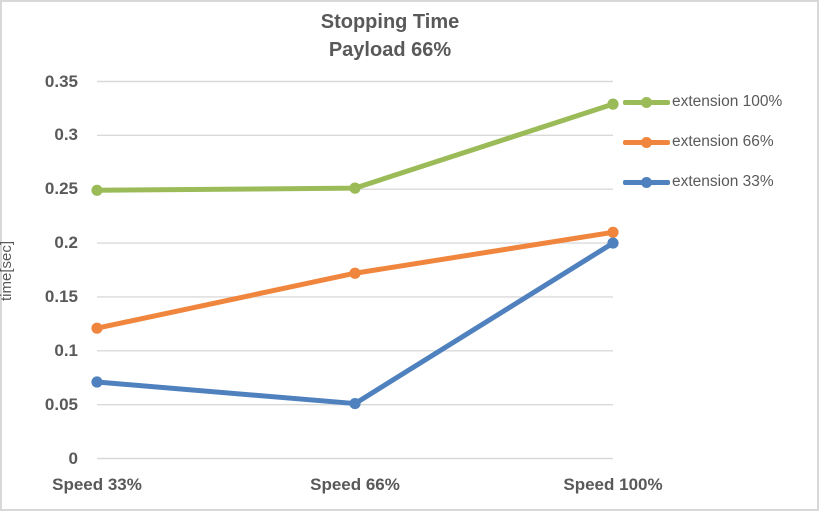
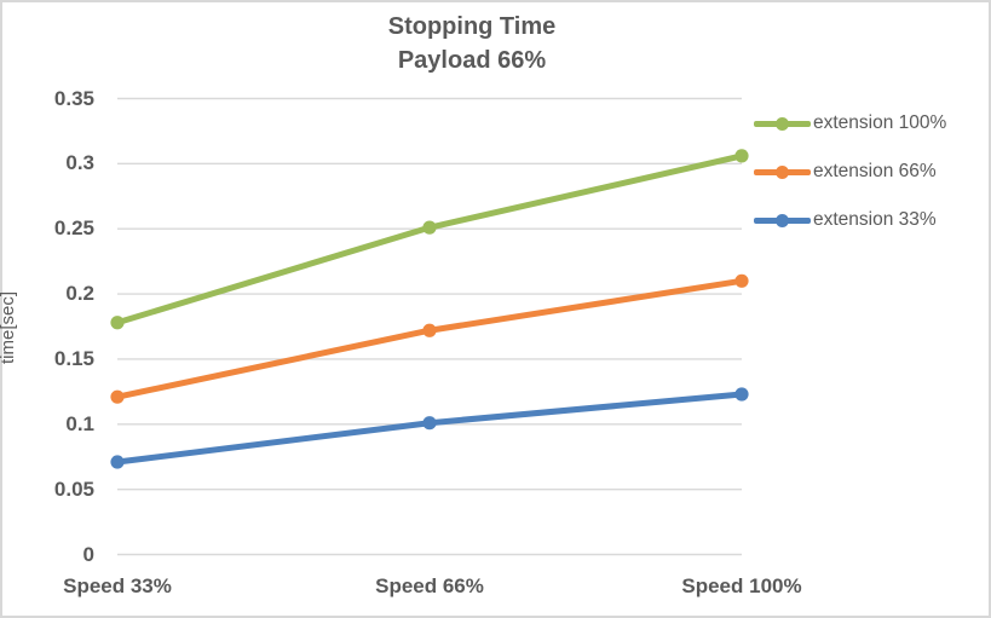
extension 100%/Speed 33%: 0.249 -> 0.178
extension 33%/Speed 66%: 0.051 -> 0.101
extension 100%/Speed 100%: 0.329 -> 0.306
extension 33%/Speed 100%: 0.200 -> 0.123
